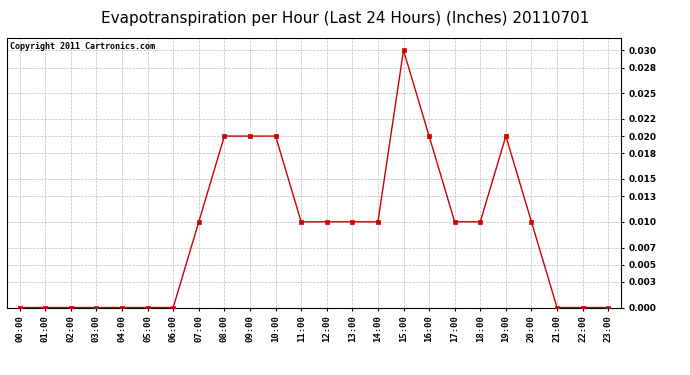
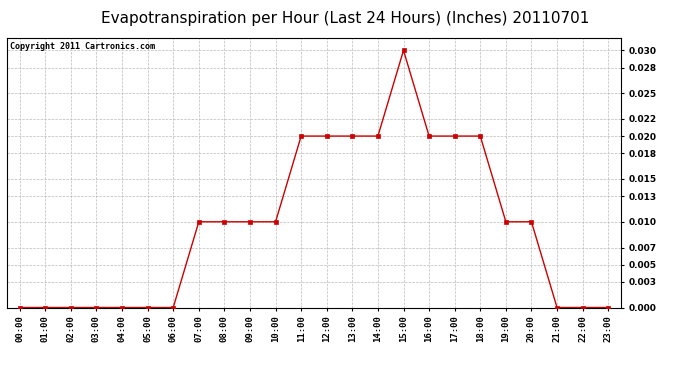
08:00: 0.02 -> 0.01
09:00: 0.02 -> 0.01
10:00: 0.02 -> 0.01
11:00: 0.01 -> 0.02
12:00: 0.01 -> 0.02
13:00: 0.01 -> 0.02
14:00: 0.01 -> 0.02
17:00: 0.01 -> 0.02
18:00: 0.01 -> 0.02
19:00: 0.02 -> 0.01
